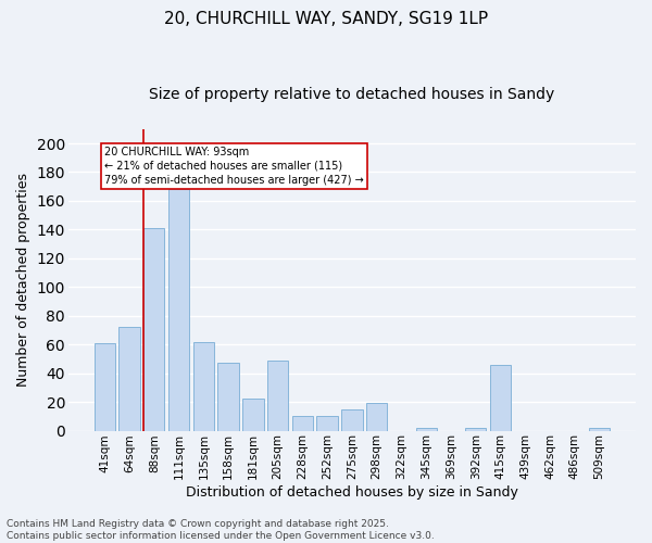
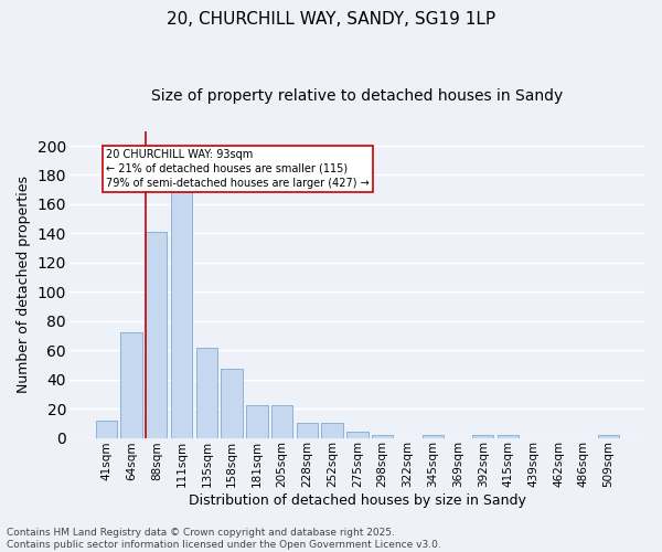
41sqm: 61 -> 12
205sqm: 49 -> 22
275sqm: 15 -> 4
298sqm: 19 -> 2
415sqm: 46 -> 2
